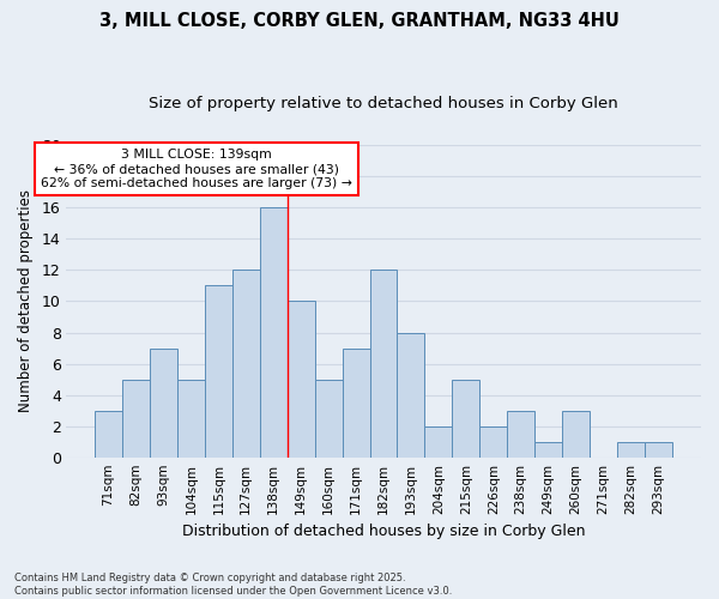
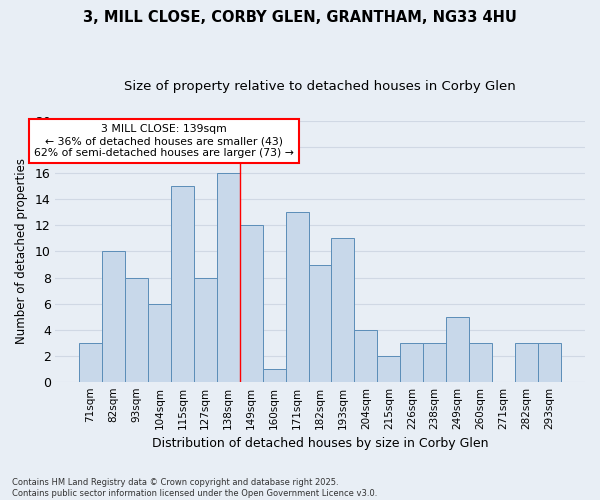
82sqm: 5 -> 10
93sqm: 7 -> 8
104sqm: 5 -> 6
115sqm: 11 -> 15
127sqm: 12 -> 8
149sqm: 10 -> 12
160sqm: 5 -> 1
171sqm: 7 -> 13
182sqm: 12 -> 9
193sqm: 8 -> 11
204sqm: 2 -> 4
215sqm: 5 -> 2
226sqm: 2 -> 3
249sqm: 1 -> 5
282sqm: 1 -> 3
293sqm: 1 -> 3
